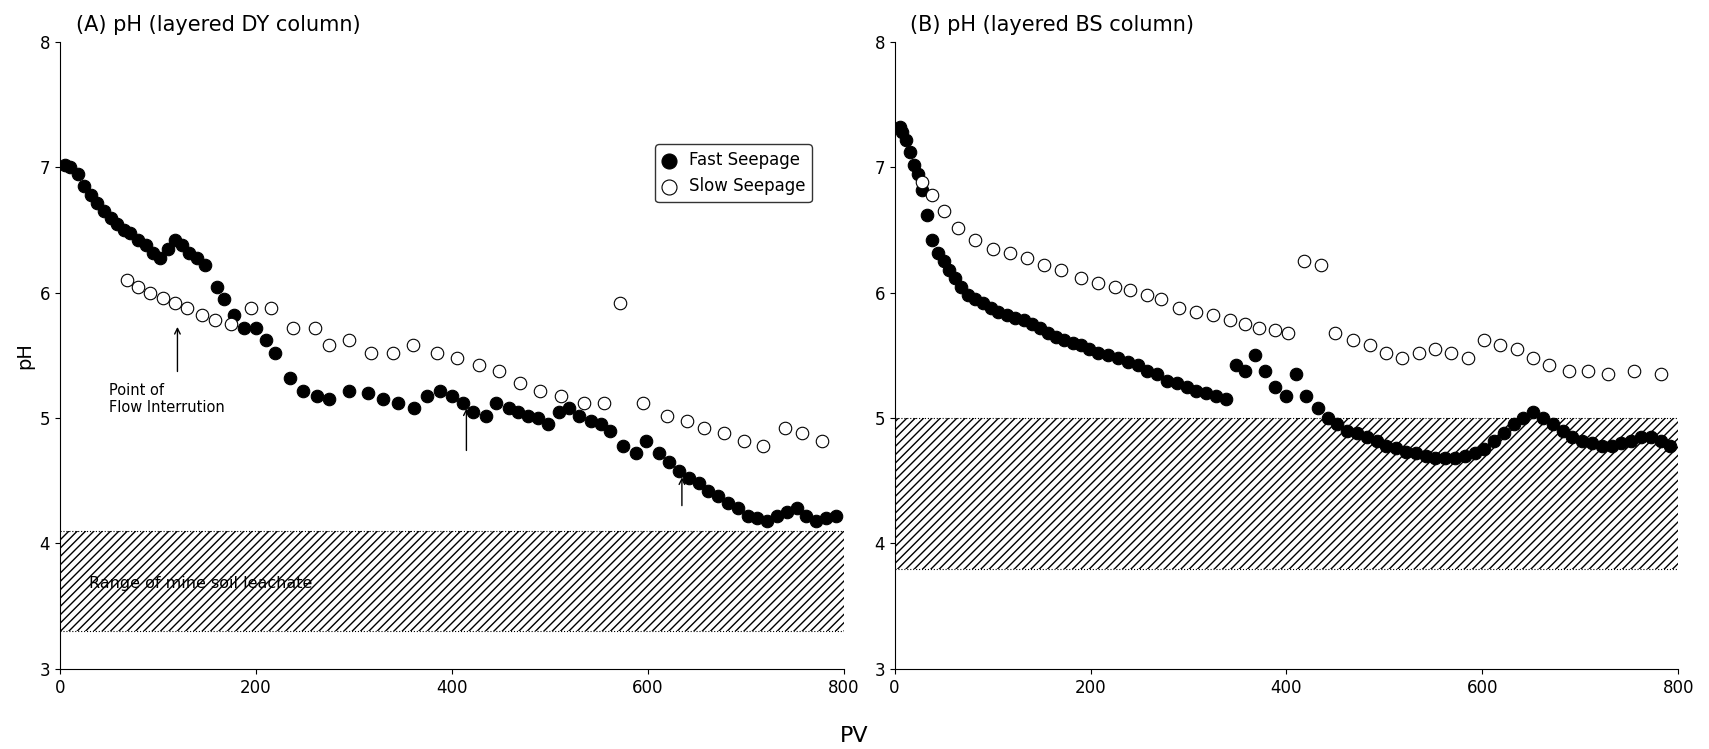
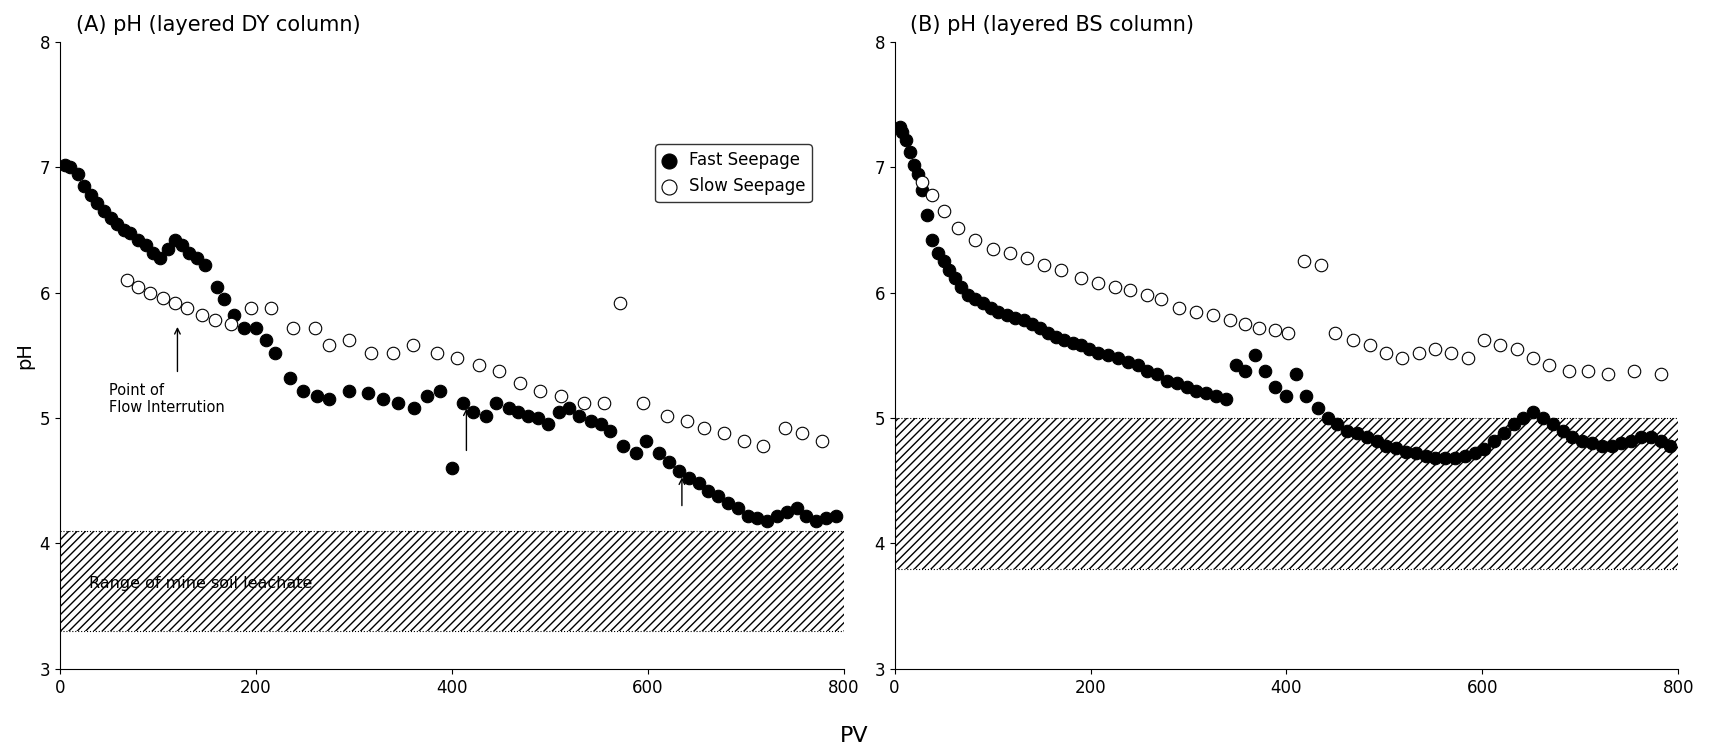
(A) pH (layered DY column)/Fast Seepage/400: 5.18 -> 4.60
